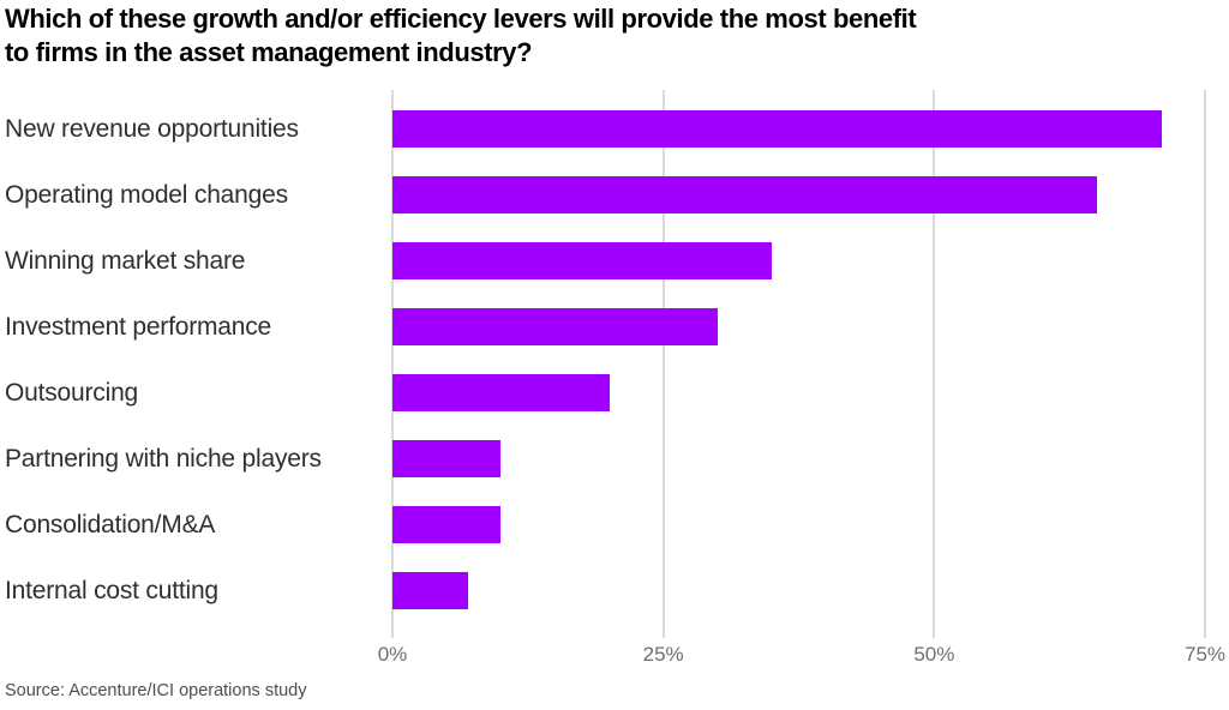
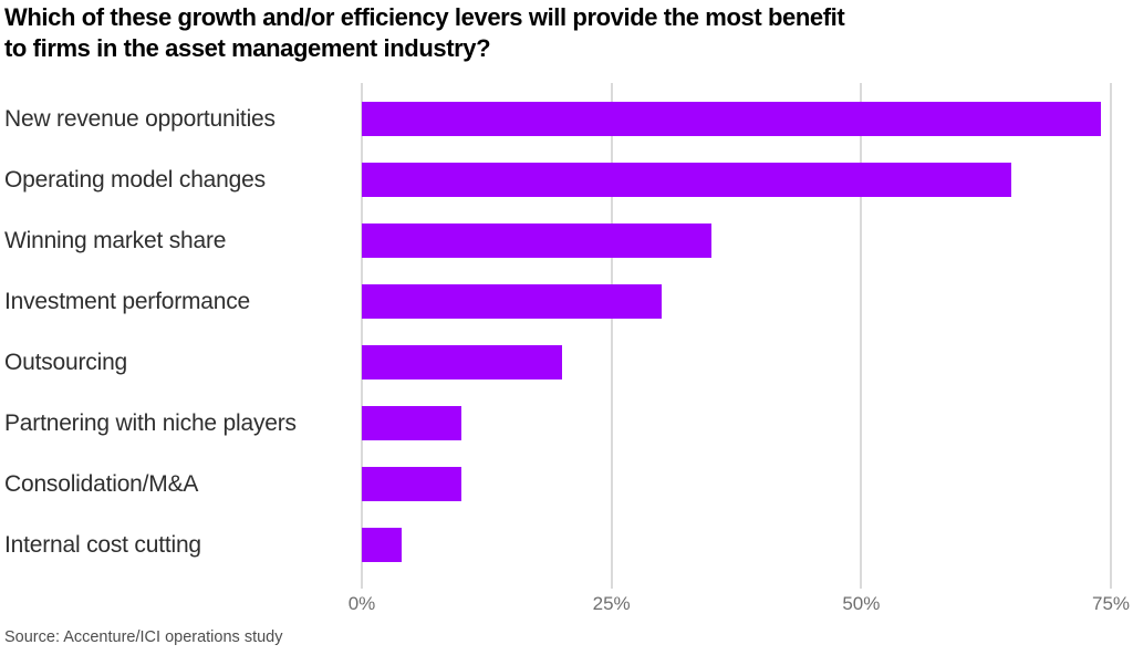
New revenue opportunities: 71% -> 74%
Internal cost cutting: 7% -> 4%
